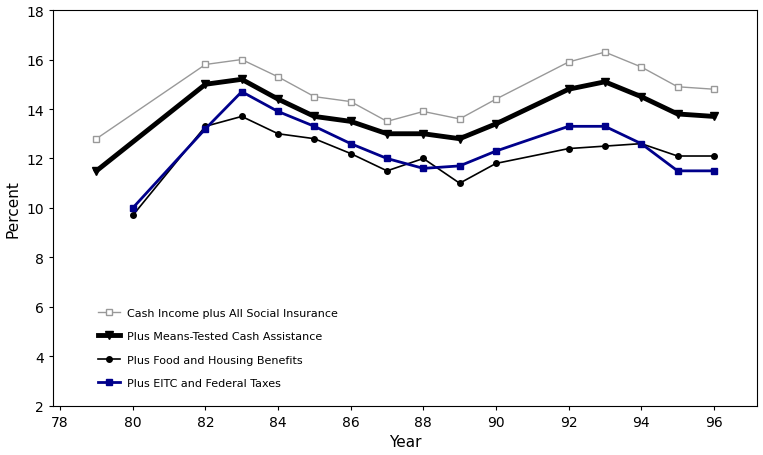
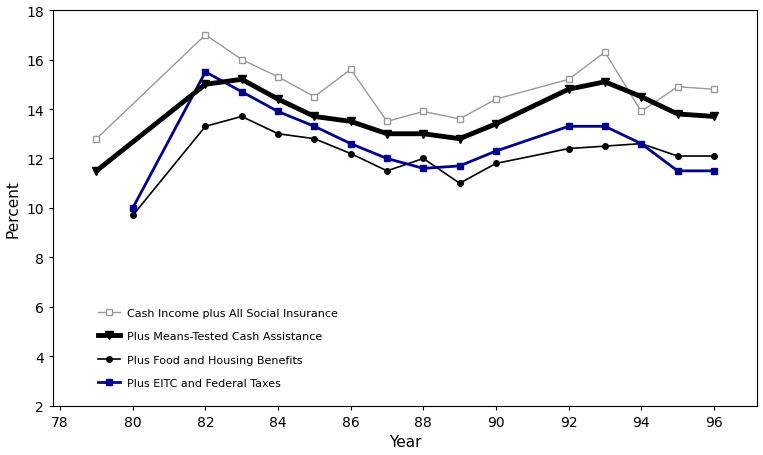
Cash Income plus All Social Insurance/82: 15.8 -> 17.0
Plus EITC and Federal Taxes/82: 13.2 -> 15.5
Cash Income plus All Social Insurance/86: 14.3 -> 15.6
Cash Income plus All Social Insurance/92: 15.9 -> 15.2
Cash Income plus All Social Insurance/94: 15.7 -> 13.9
